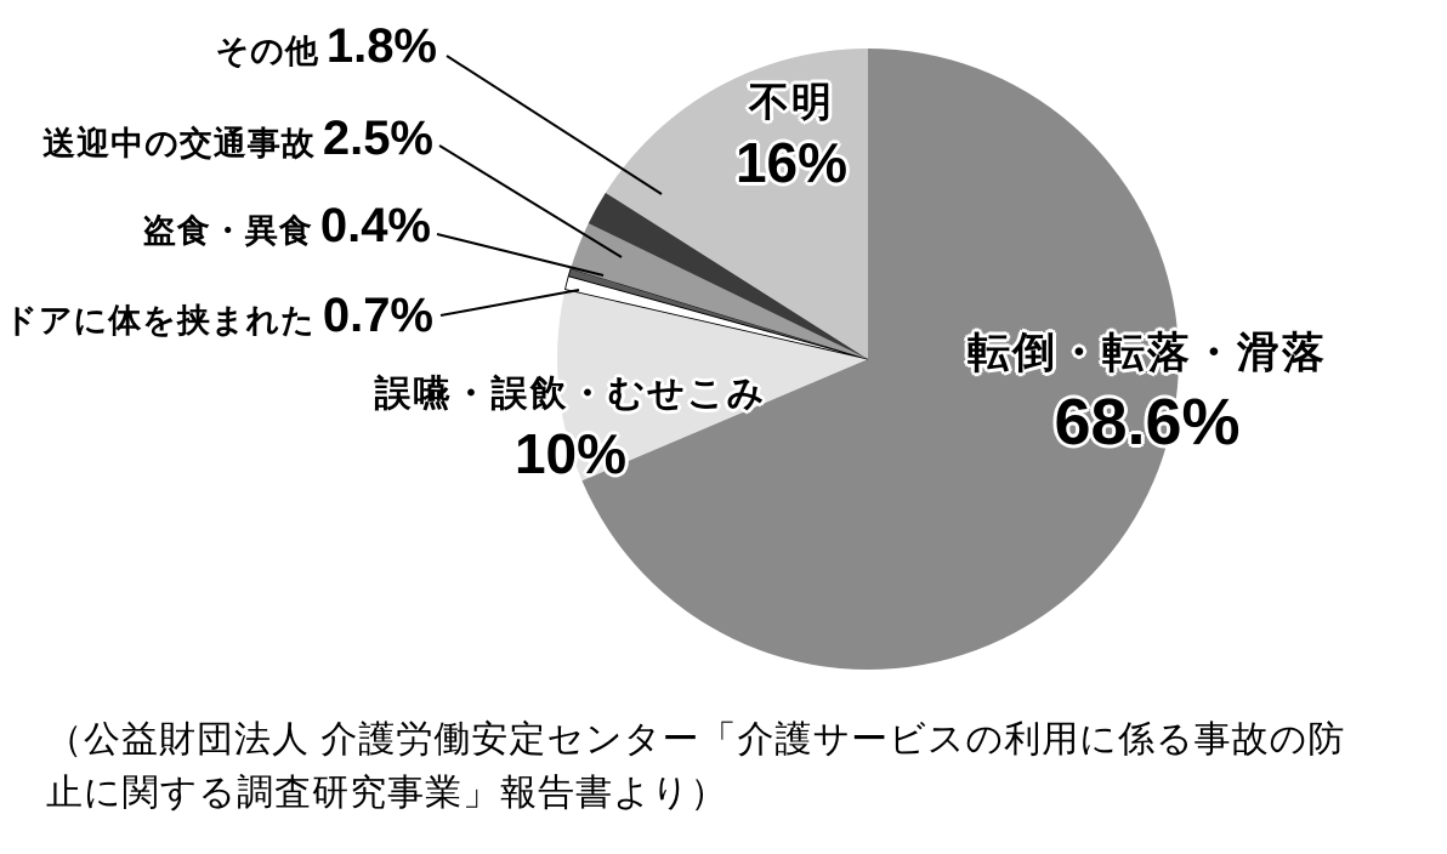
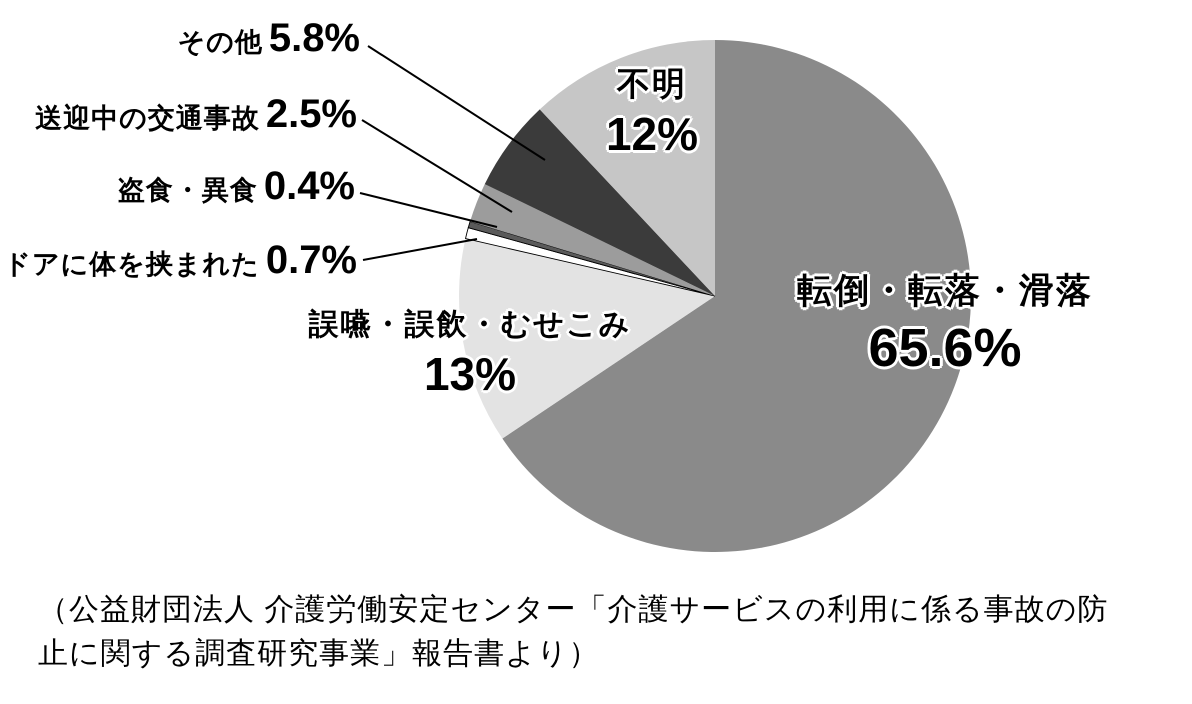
転倒・転落・滑落: 68.6% -> 65.6%
誤嚥・誤飲・むせこみ: 10% -> 13%
その他: 1.8% -> 5.8%
不明: 16% -> 12%
